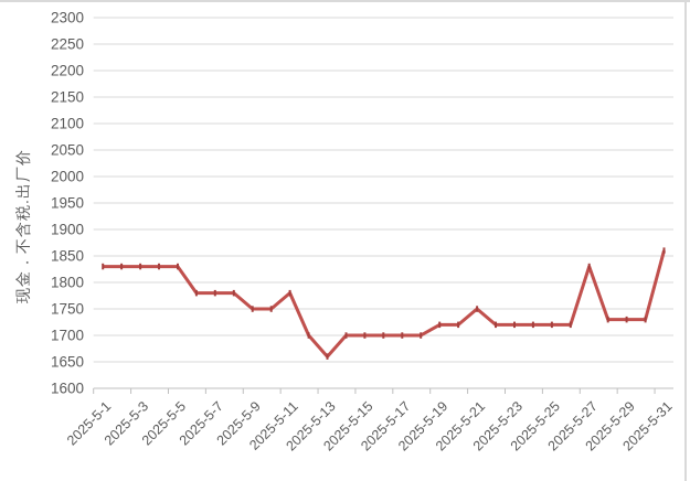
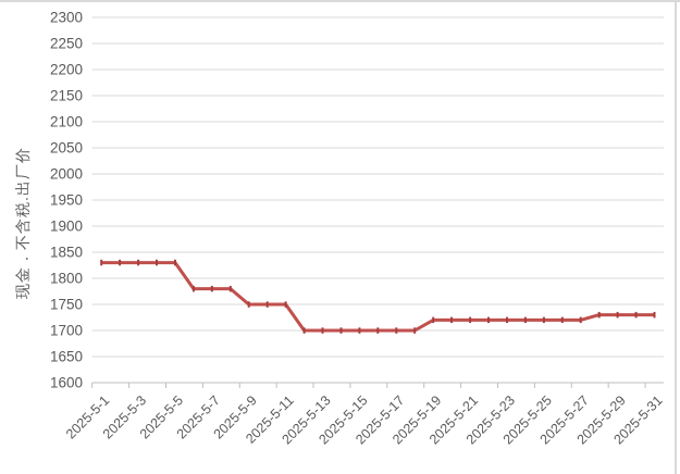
2025-5-11: 1780 -> 1750
2025-5-13: 1660 -> 1700
2025-5-21: 1750 -> 1720
2025-5-27: 1830 -> 1720
2025-5-31: 1860 -> 1730
